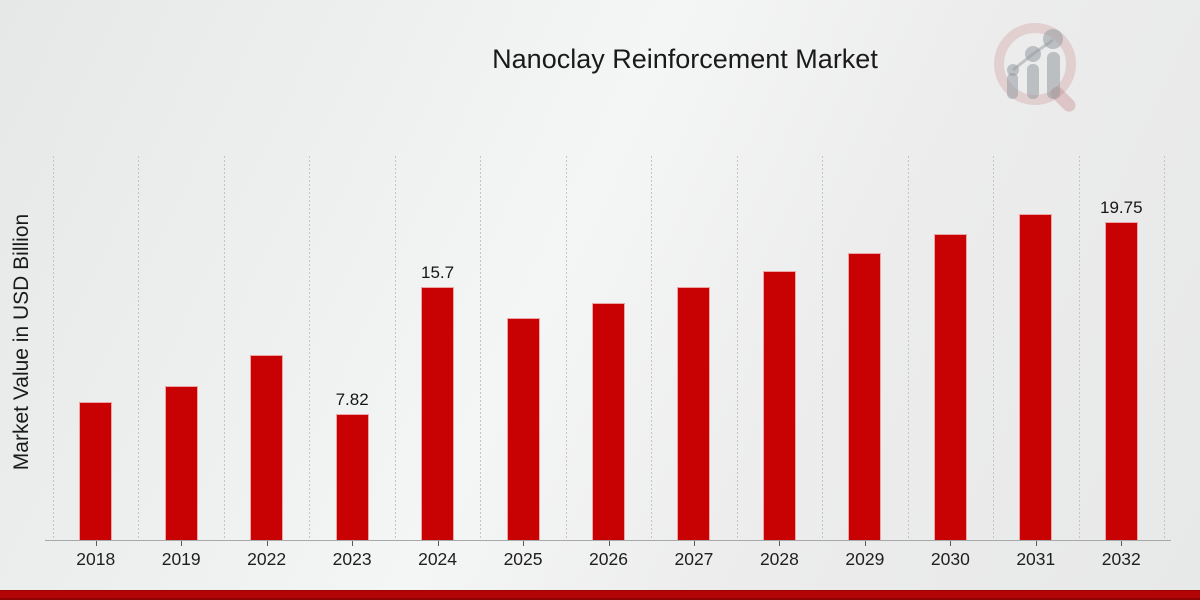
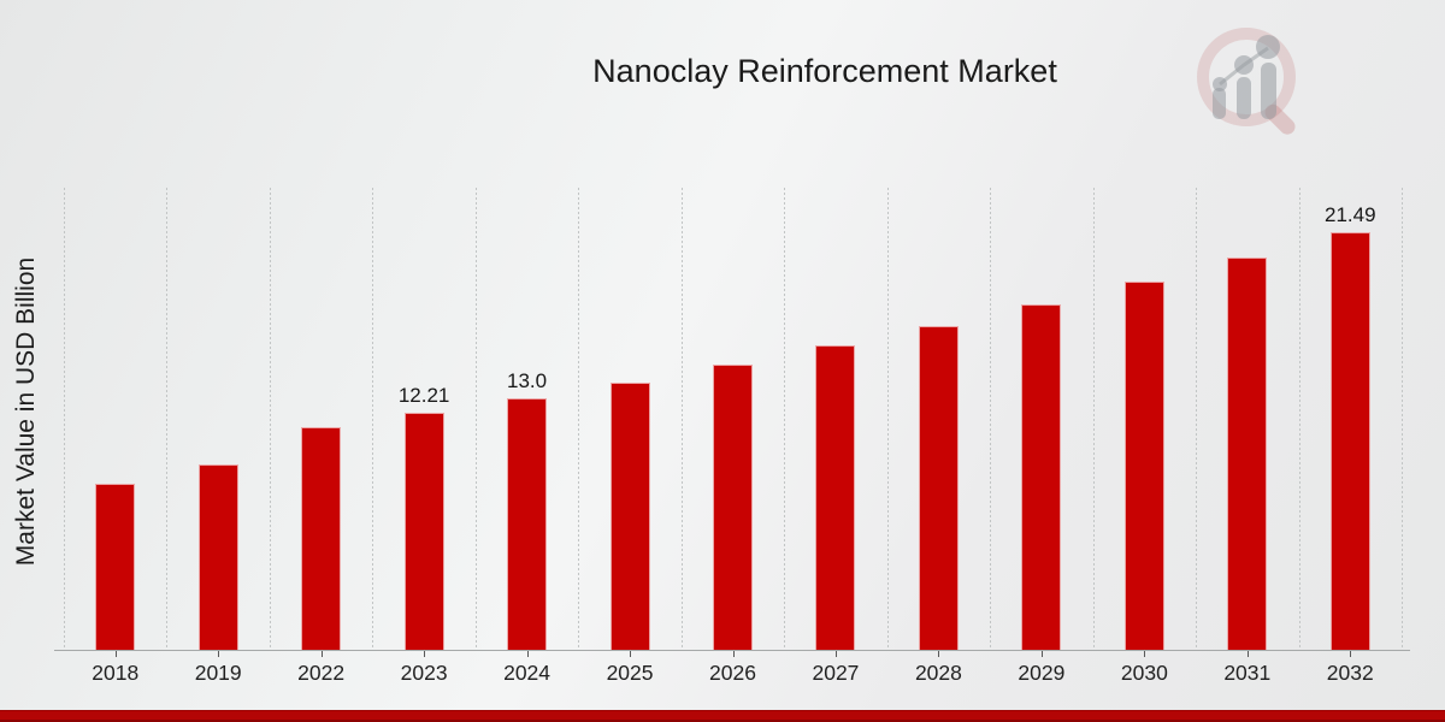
2023: 7.82 -> 12.21
2024: 15.7 -> 13.0
2032: 19.75 -> 21.49
